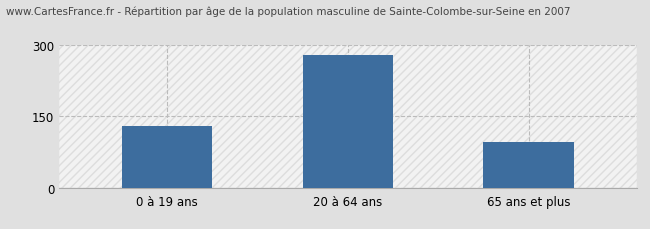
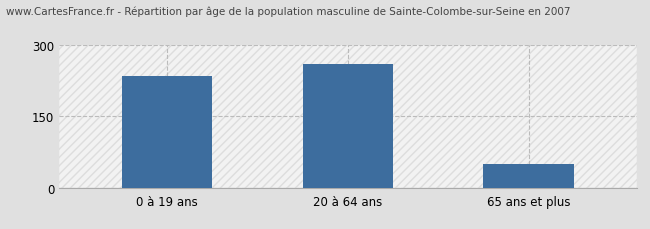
0 à 19 ans: 130 -> 235
20 à 64 ans: 280 -> 260
65 ans et plus: 95 -> 50
